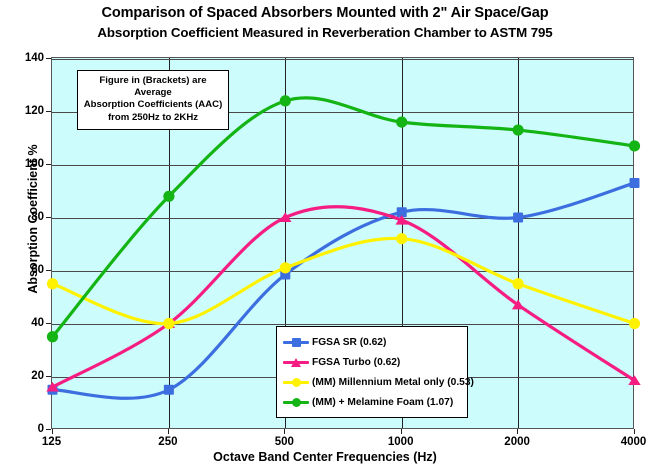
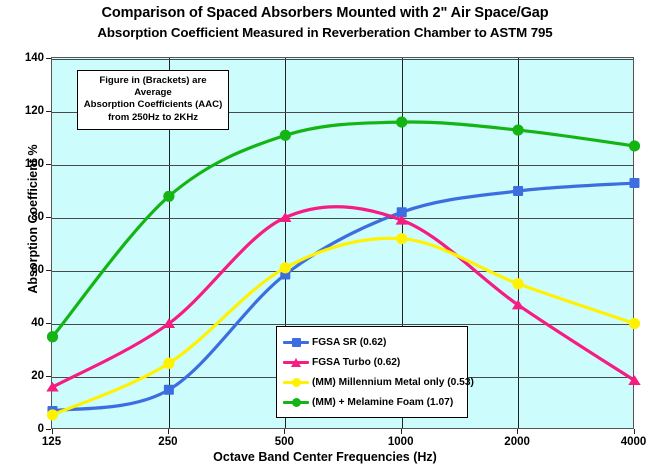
FGSA SR (0.62)/125: 15 -> 7
(MM) Millennium Metal only (0.53)/125: 55 -> 6
(MM) Millennium Metal only (0.53)/250: 40 -> 25
(MM) + Melamine Foam (1.07)/500: 124 -> 111
FGSA SR (0.62)/2000: 80 -> 90
